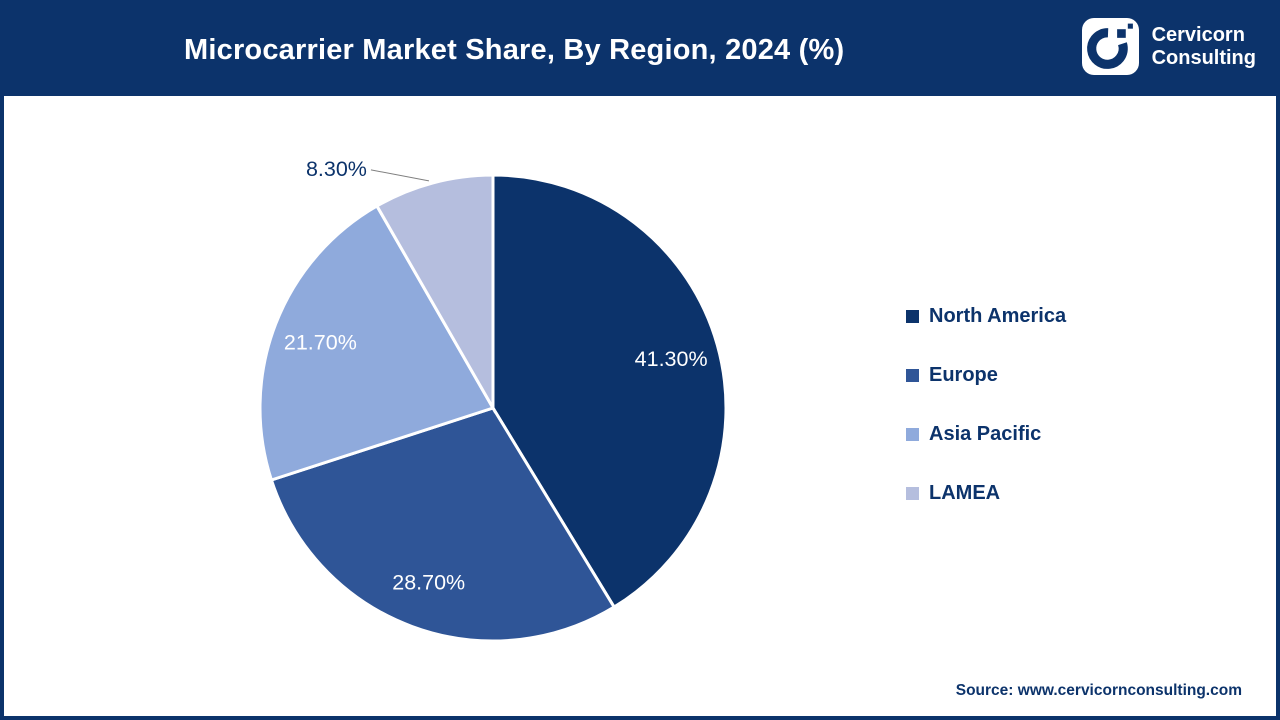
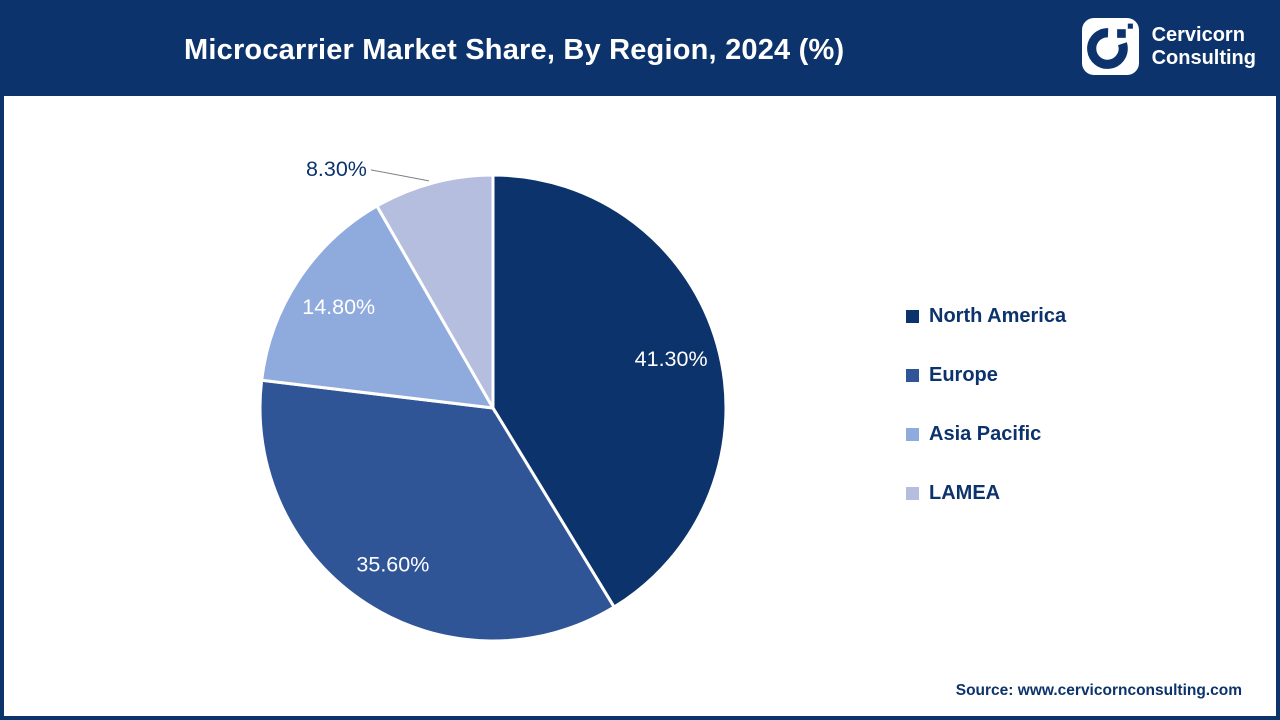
Europe: 28.70% -> 35.60%
Asia Pacific: 21.70% -> 14.80%
